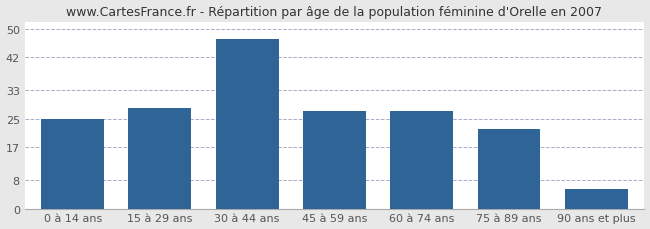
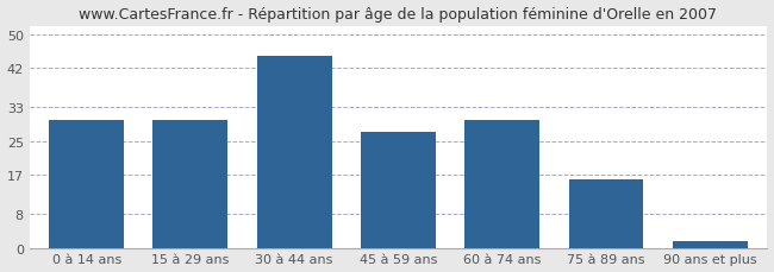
0 à 14 ans: 25.0 -> 30.0
15 à 29 ans: 28.0 -> 30.0
30 à 44 ans: 47.0 -> 45.0
60 à 74 ans: 27.0 -> 30.0
75 à 89 ans: 22.0 -> 16.0
90 ans et plus: 5.5 -> 1.5
